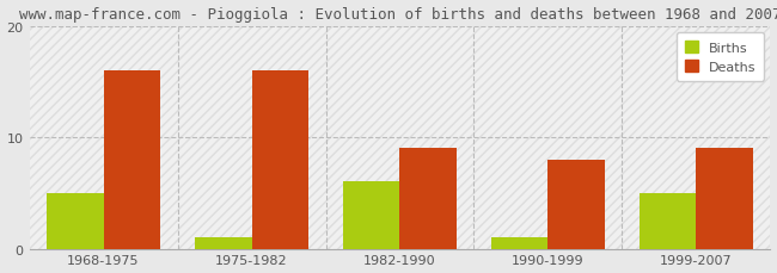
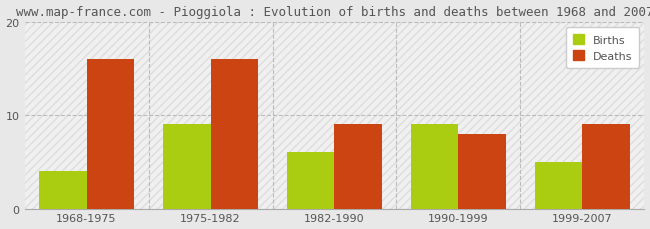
Births/1968-1975: 5 -> 4
Births/1975-1982: 1 -> 9
Births/1990-1999: 1 -> 9
